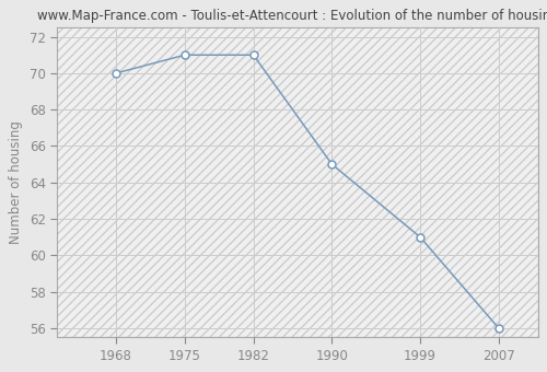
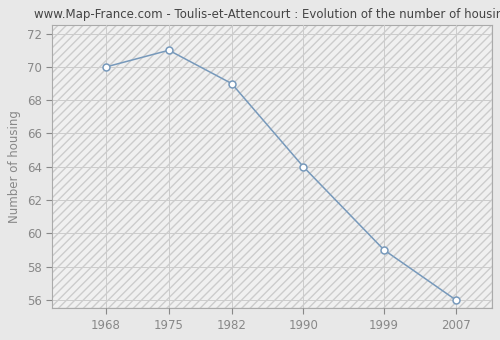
1982: 71 -> 69
1990: 65 -> 64
1999: 61 -> 59
